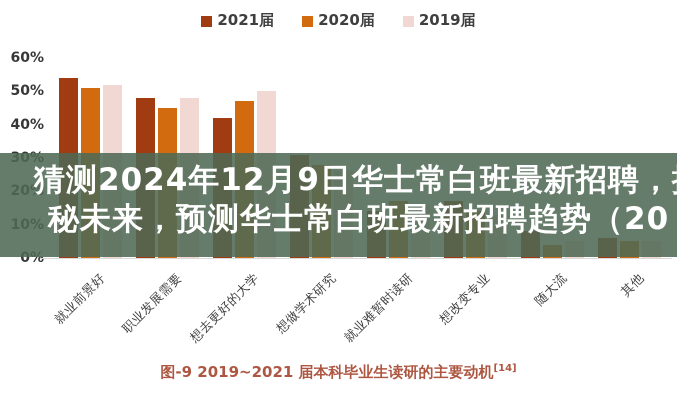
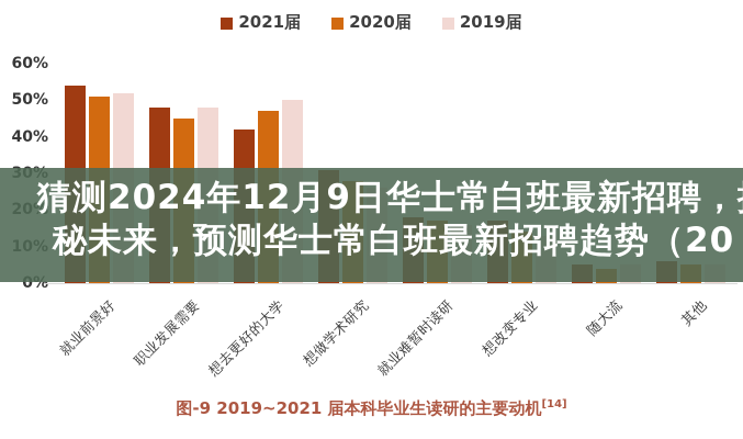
2021届/就业难暂时读研: 14% -> 18%
2021届/随大流: 8% -> 5%
